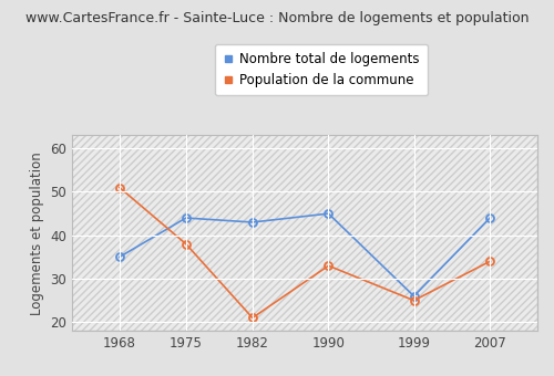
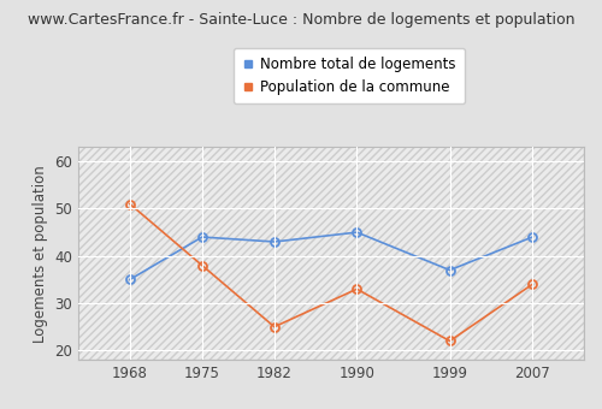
Population de la commune/1982: 21 -> 25
Nombre total de logements/1999: 26 -> 37
Population de la commune/1999: 25 -> 22
